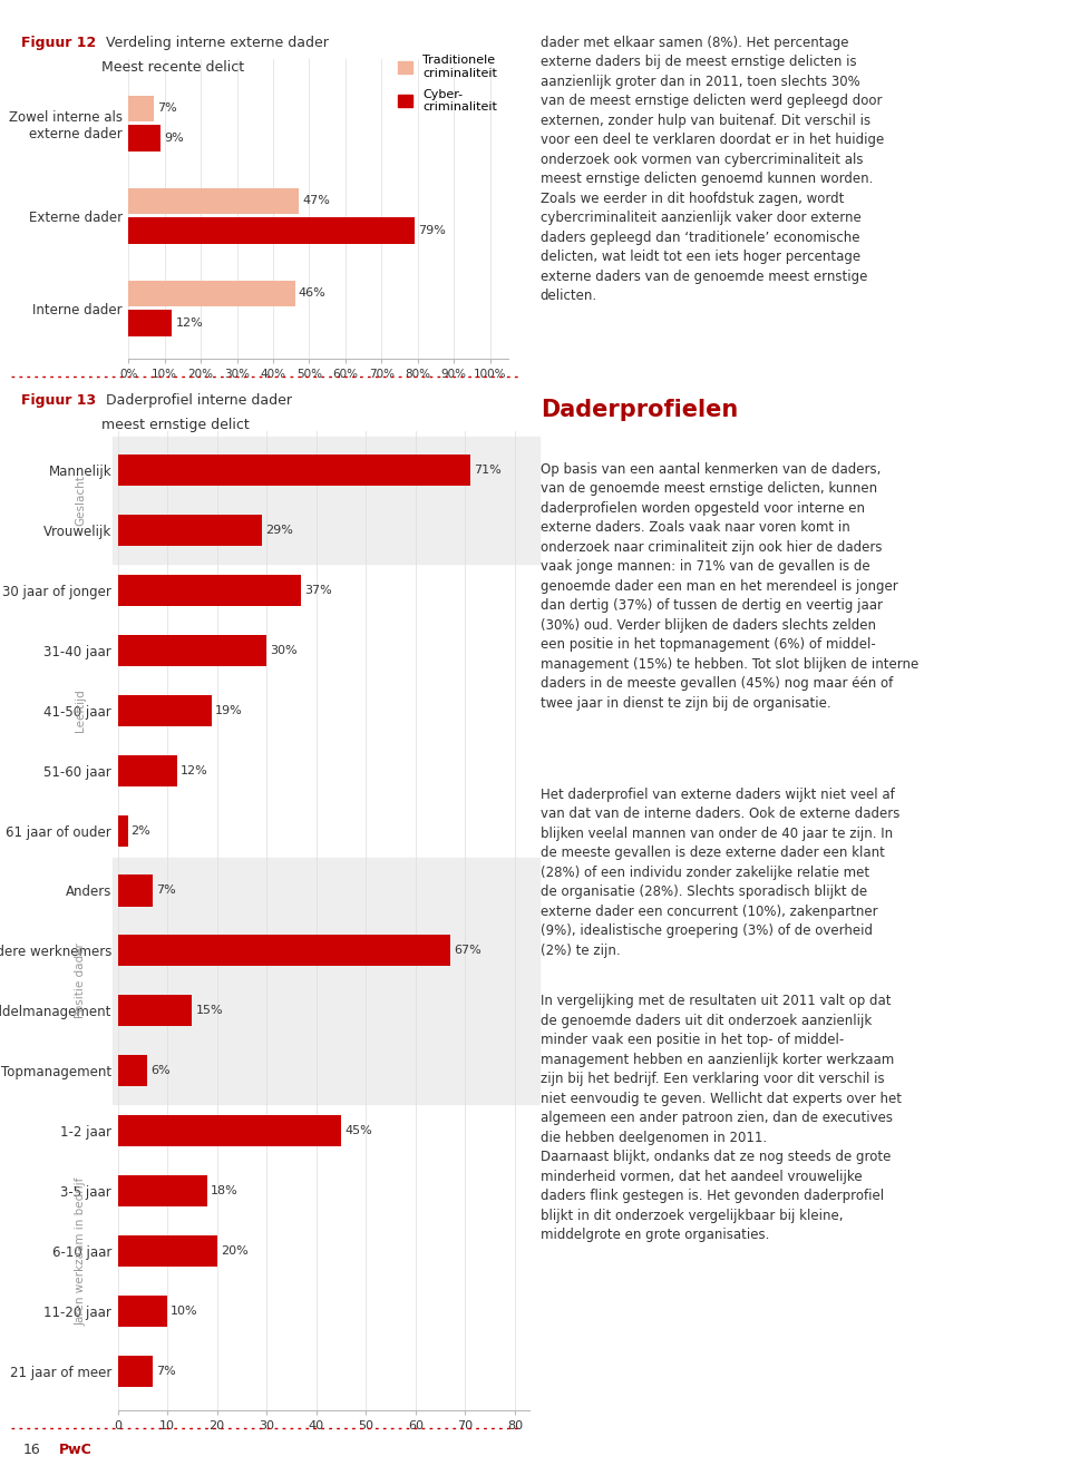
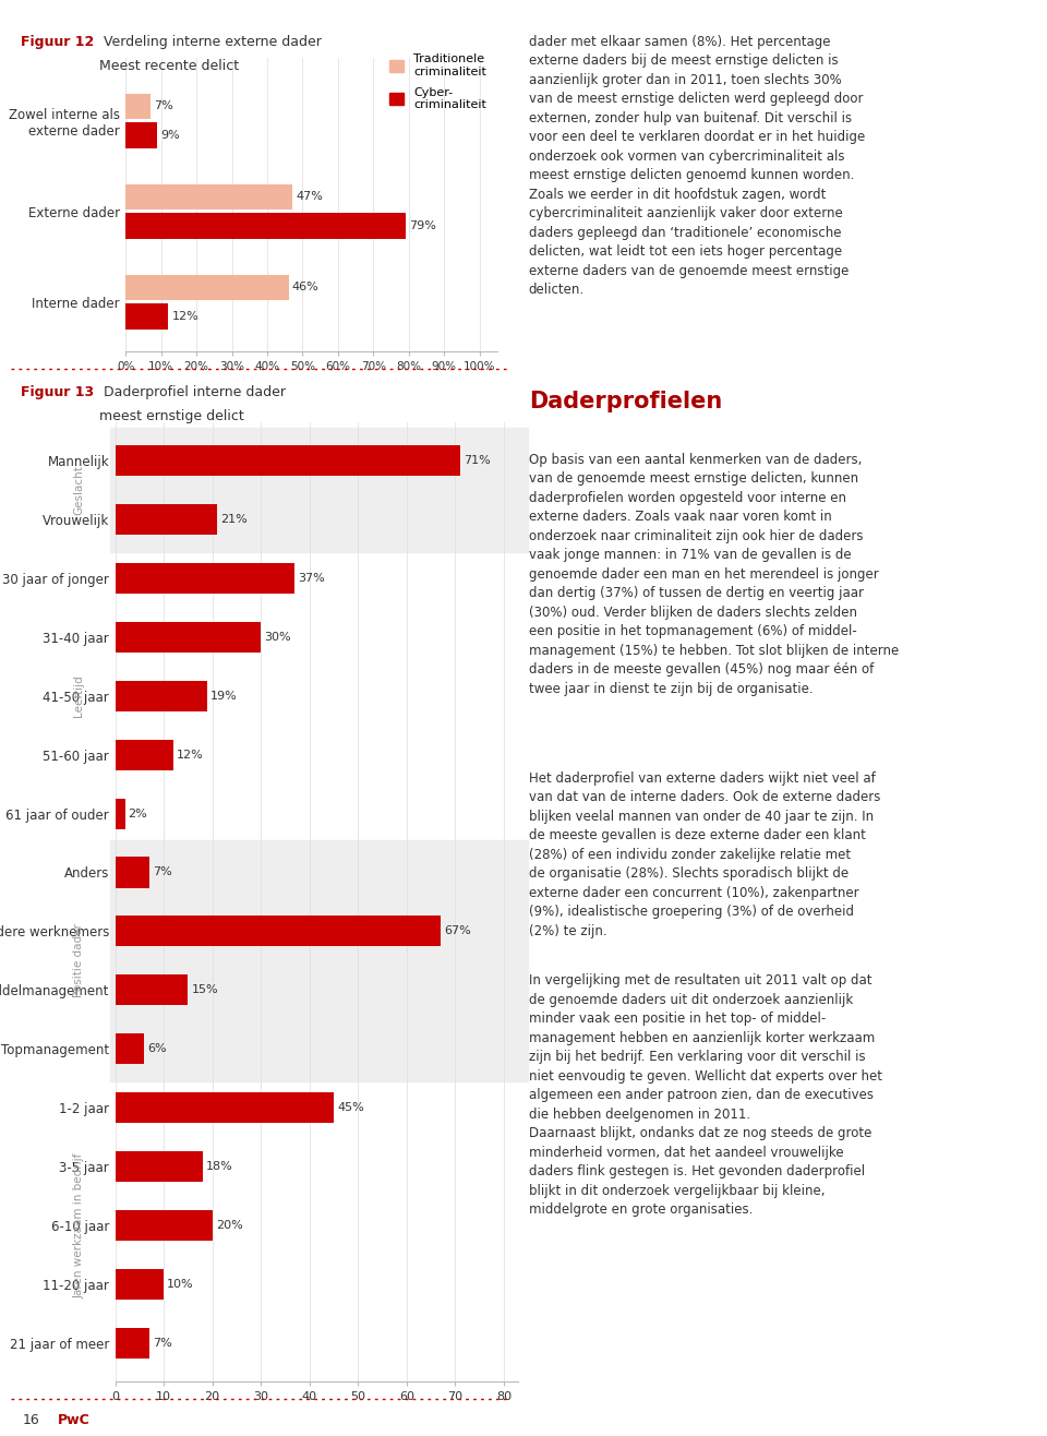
Vrouwelijk: 29% -> 21%
